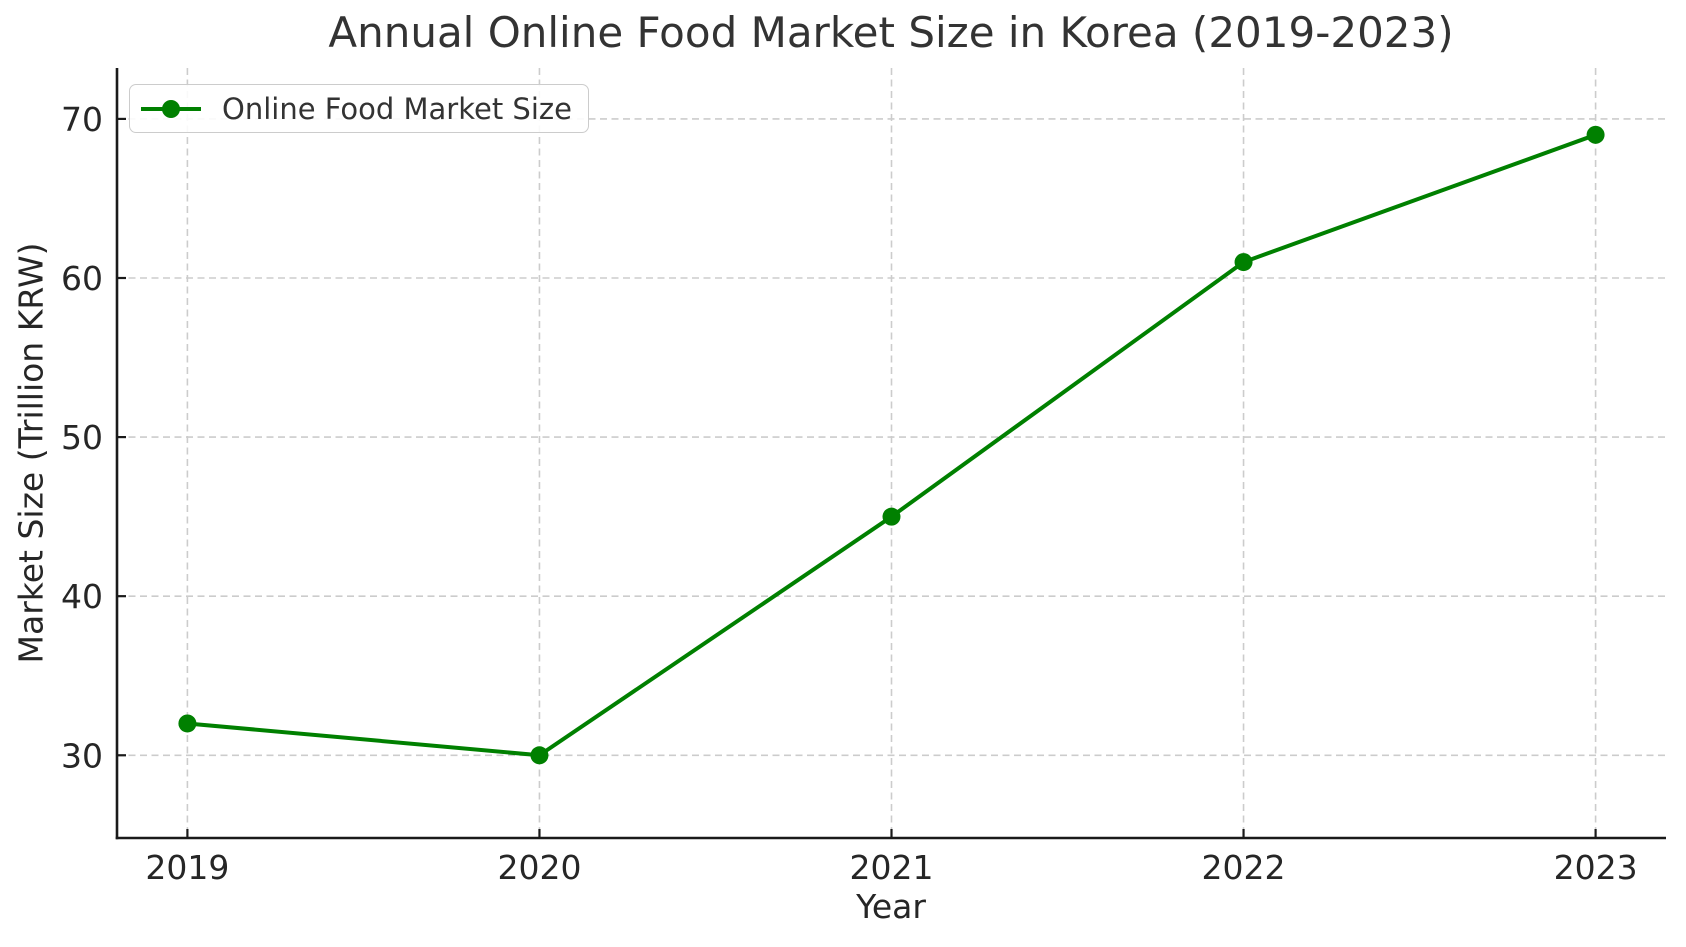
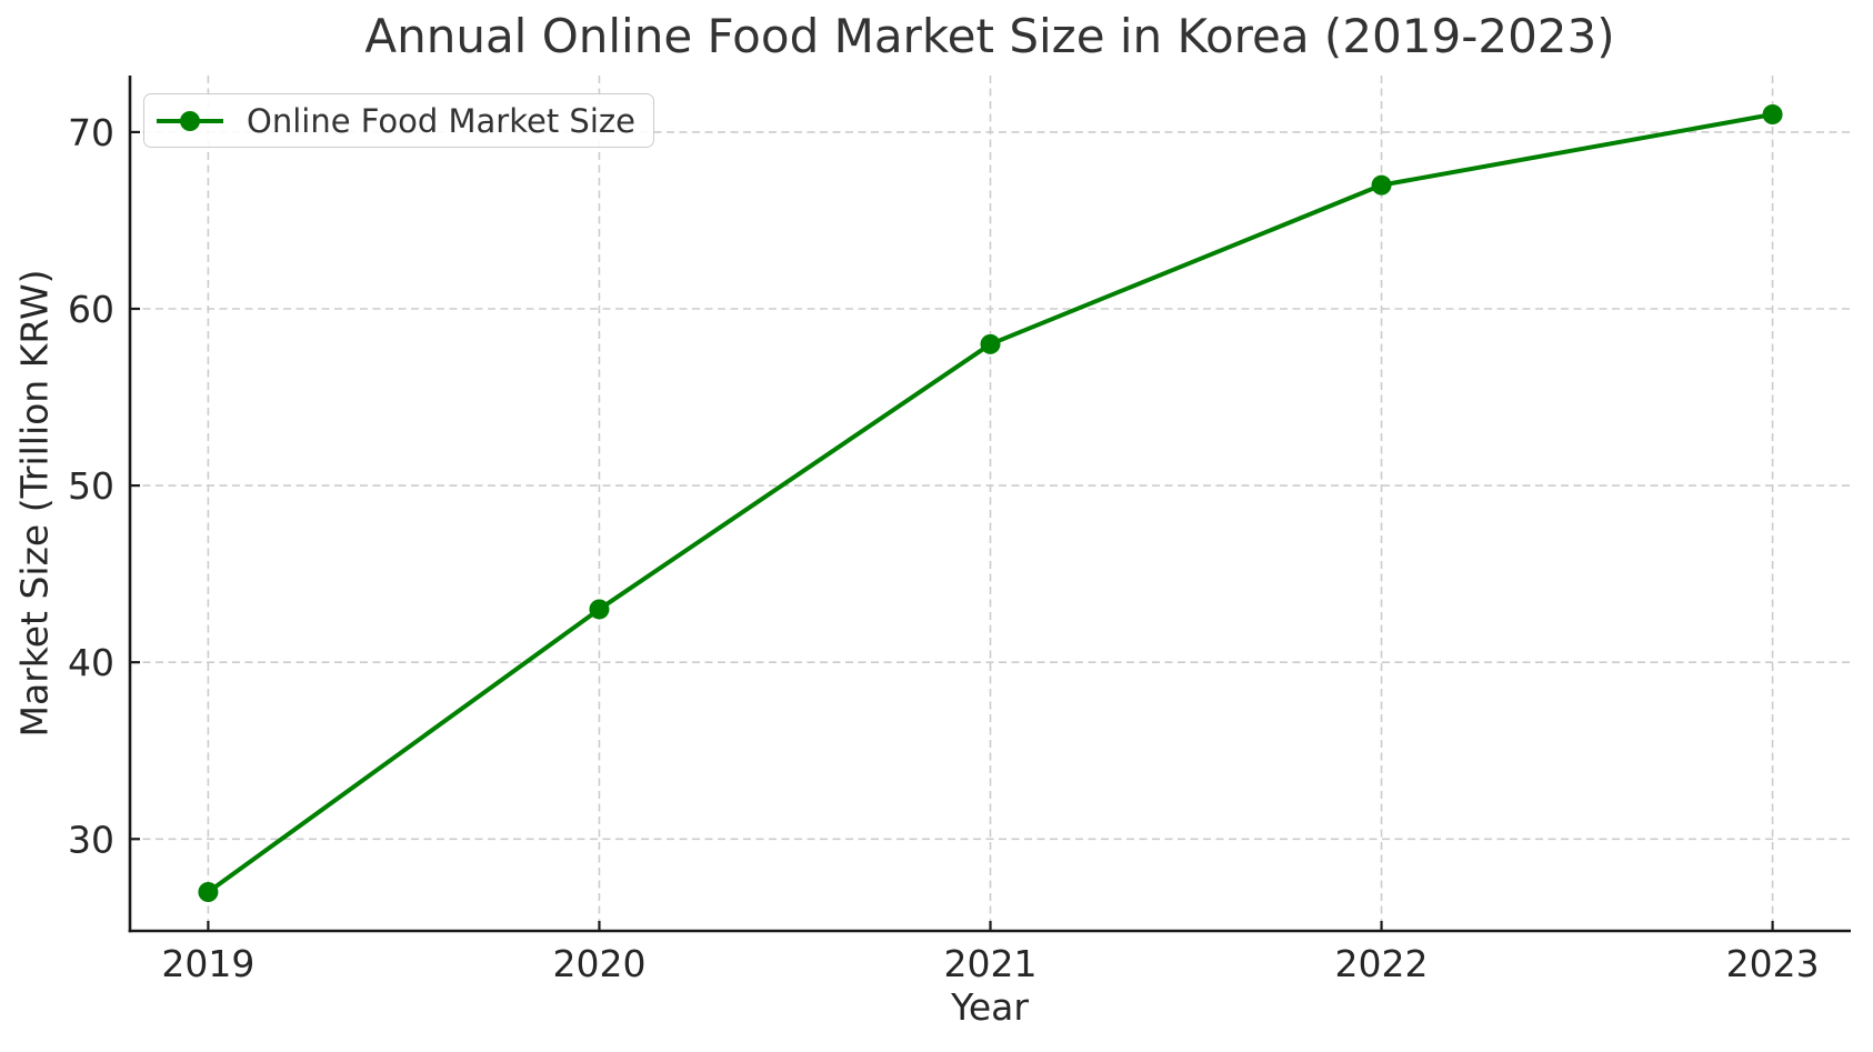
2019: 32 -> 27
2020: 30 -> 43
2021: 45 -> 58
2022: 61 -> 67
2023: 69 -> 71
